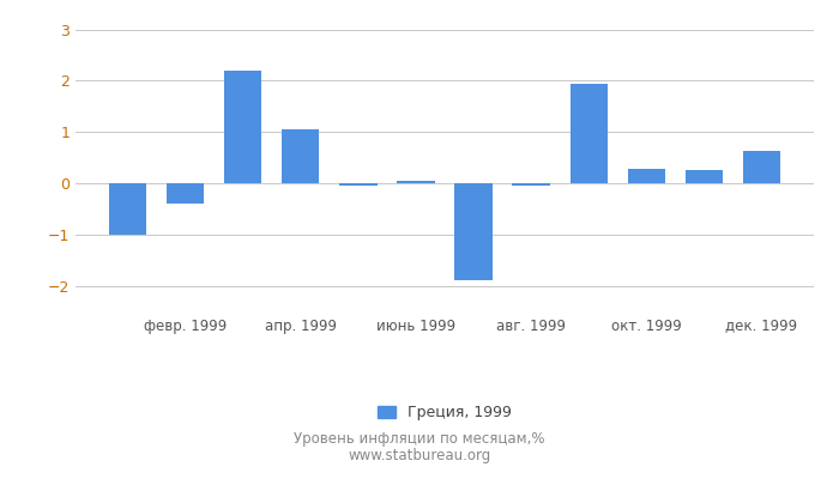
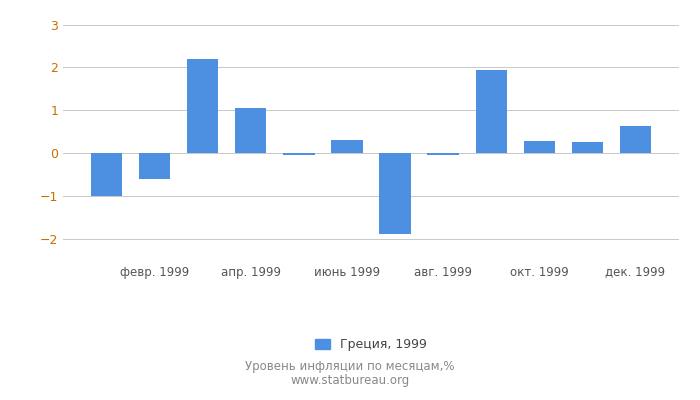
февр. 1999: -0.40 -> -0.60
июнь 1999: 0.05 -> 0.30
